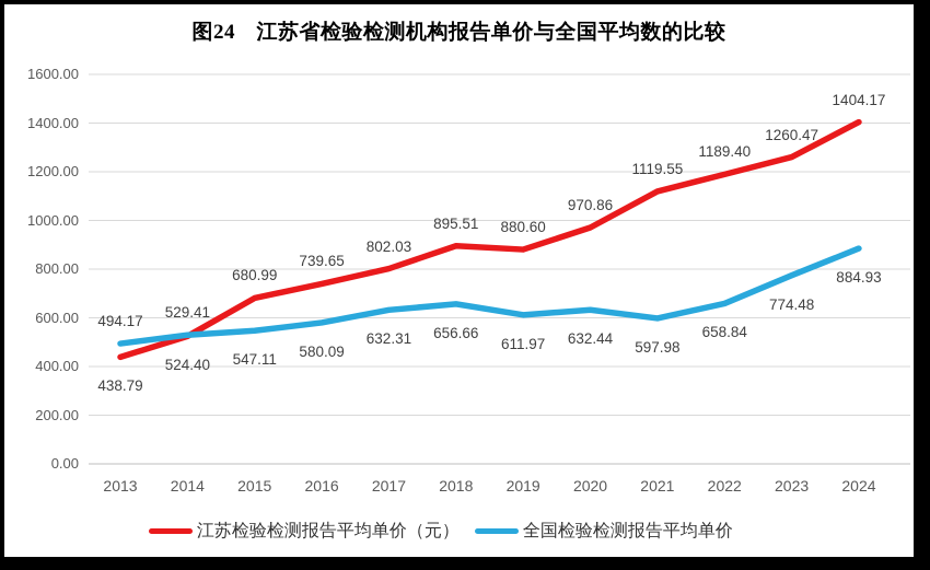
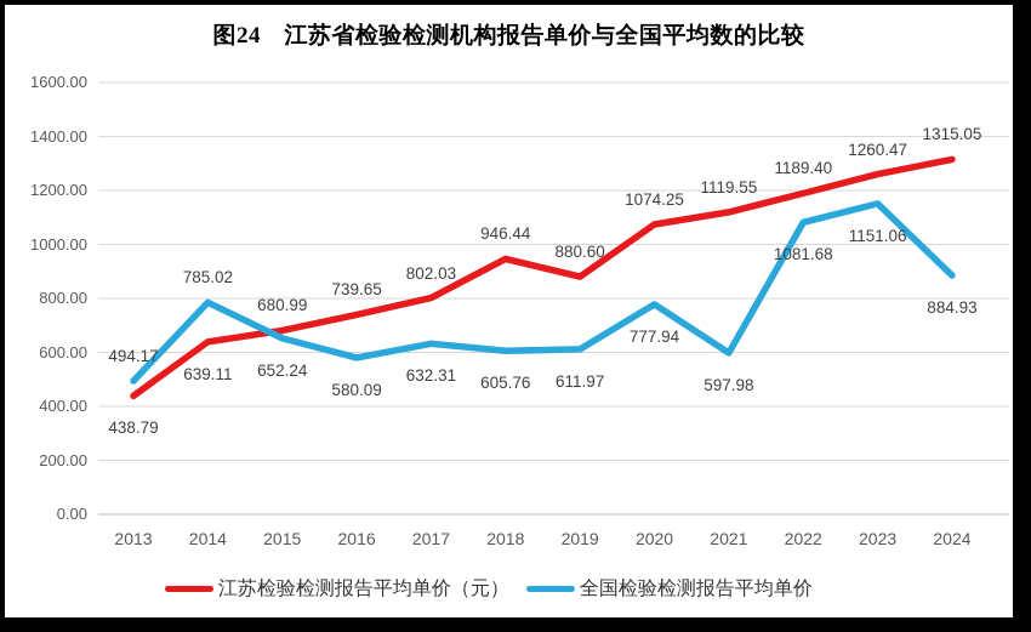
江苏检验检测报告平均单价（元）/2014: 524.40 -> 639.11
全国检验检测报告平均单价/2014: 529.41 -> 785.02
全国检验检测报告平均单价/2015: 547.11 -> 652.24
江苏检验检测报告平均单价（元）/2018: 895.51 -> 946.44
全国检验检测报告平均单价/2018: 656.66 -> 605.76
江苏检验检测报告平均单价（元）/2020: 970.86 -> 1074.25
全国检验检测报告平均单价/2020: 632.44 -> 777.94
全国检验检测报告平均单价/2022: 658.84 -> 1081.68
全国检验检测报告平均单价/2023: 774.48 -> 1151.06
江苏检验检测报告平均单价（元）/2024: 1404.17 -> 1315.05
